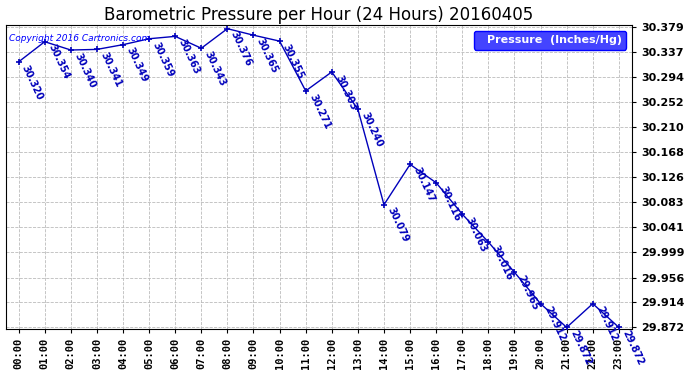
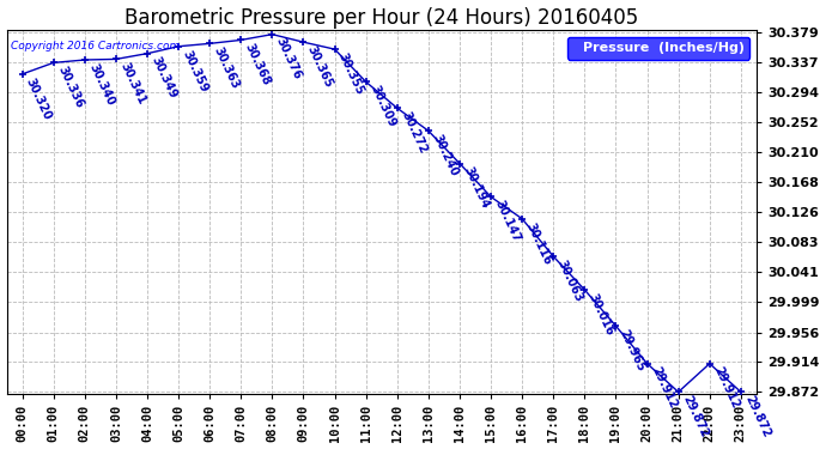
01:00: 30.354 -> 30.336
07:00: 30.343 -> 30.368
11:00: 30.271 -> 30.309
12:00: 30.303 -> 30.272
14:00: 30.079 -> 30.194
